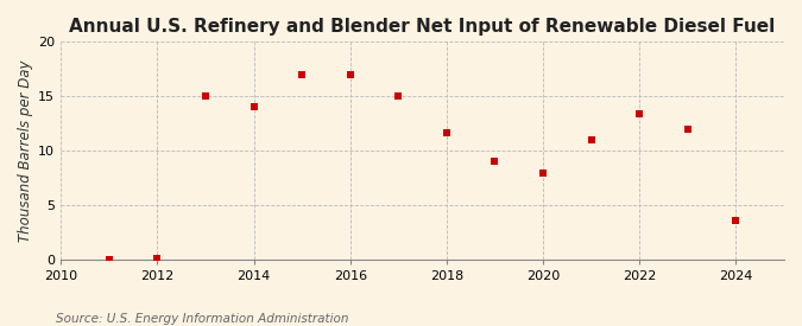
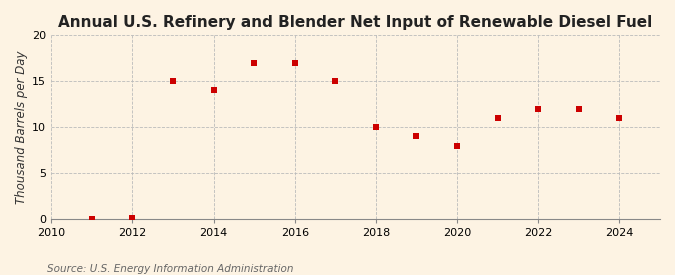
2018: 11.6 -> 10.0
2022: 13.4 -> 12.0
2024: 3.6 -> 11.0
